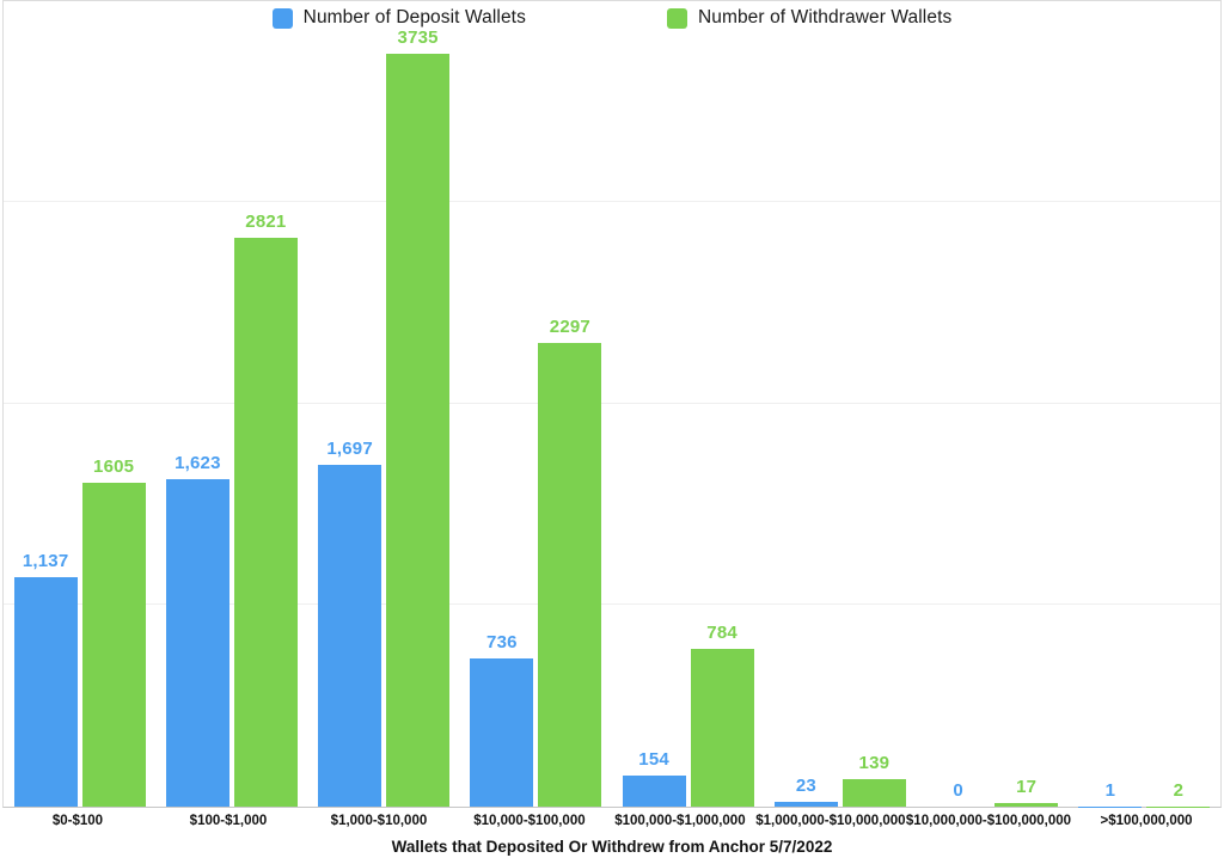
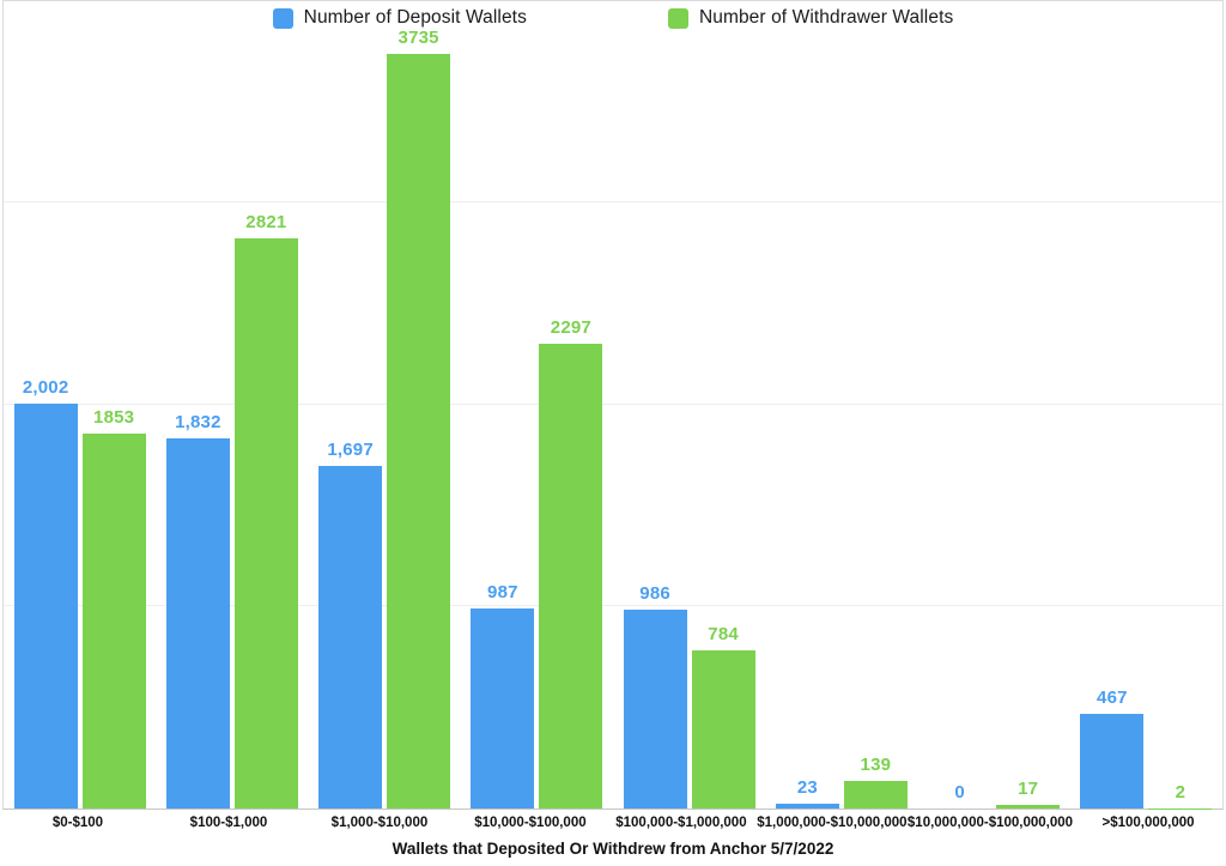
Number of Deposit Wallets/$0-$100: 1,137 -> 2,002
Number of Withdrawer Wallets/$0-$100: 1605 -> 1853
Number of Deposit Wallets/$100-$1,000: 1,623 -> 1,832
Number of Deposit Wallets/$10,000-$100,000: 736 -> 987
Number of Deposit Wallets/$100,000-$1,000,000: 154 -> 986
Number of Deposit Wallets/>$100,000,000: 1 -> 467
